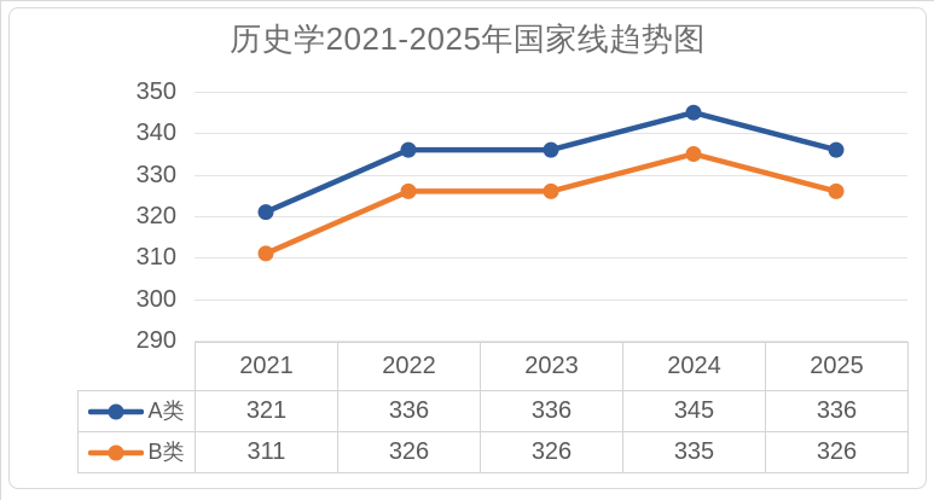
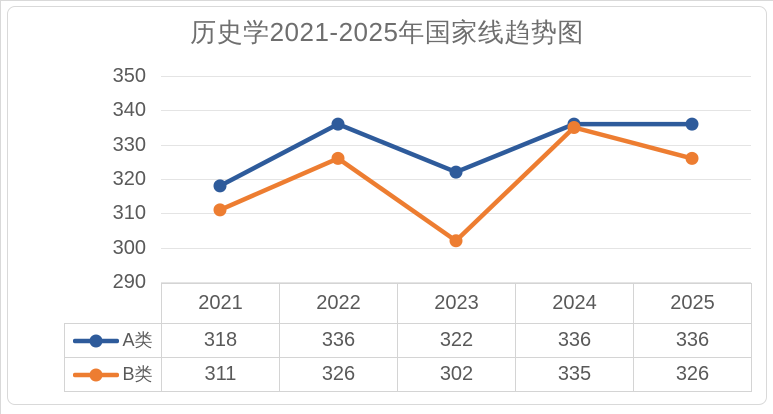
A类/2021: 321 -> 318
A类/2023: 336 -> 322
B类/2023: 326 -> 302
A类/2024: 345 -> 336
